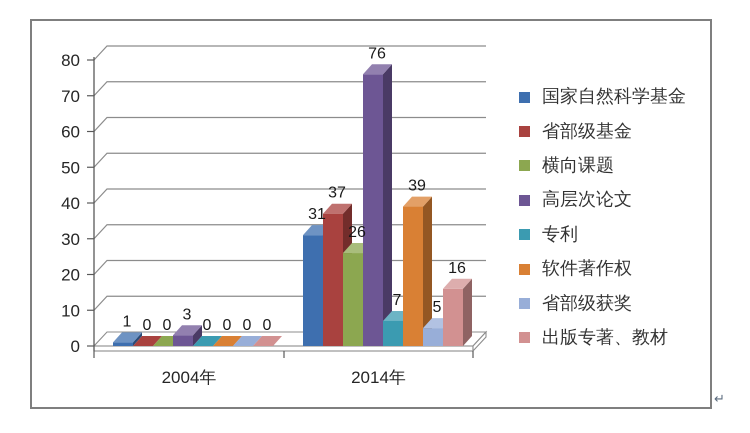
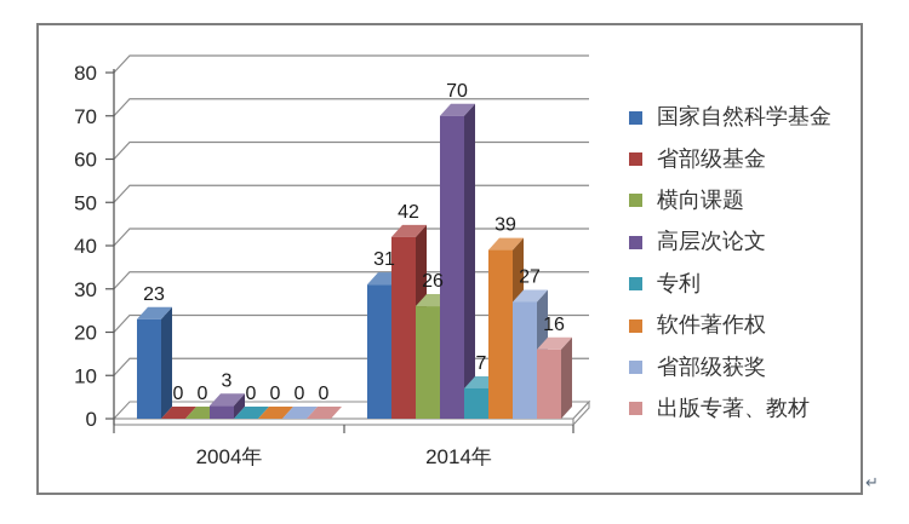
国家自然科学基金/2004年: 1 -> 23
省部级基金/2014年: 37 -> 42
高层次论文/2014年: 76 -> 70
省部级获奖/2014年: 5 -> 27
